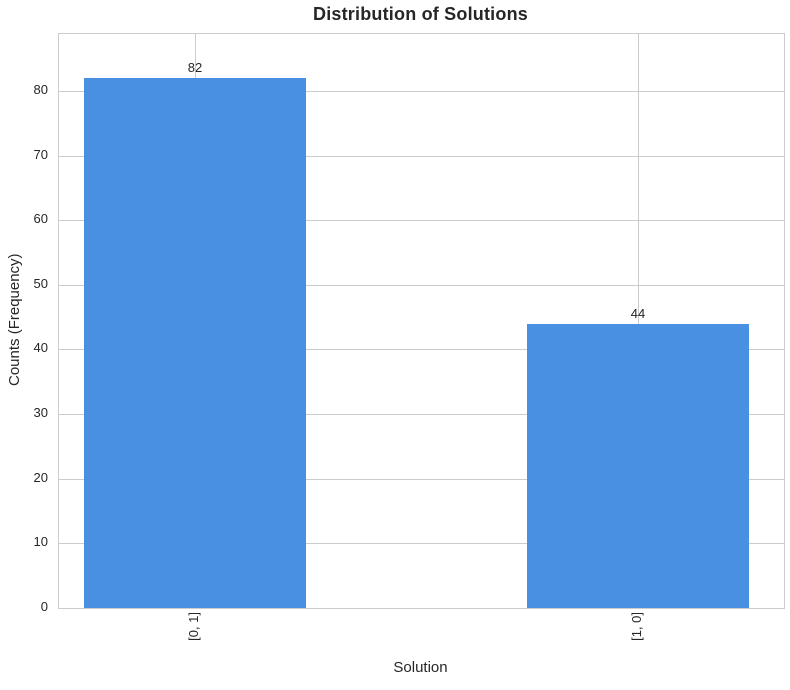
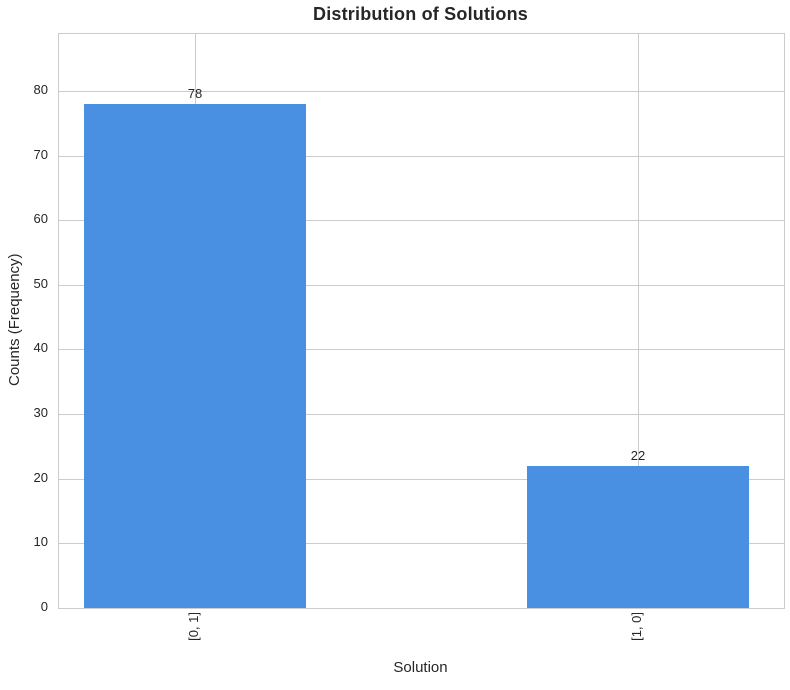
[0, 1]: 82 -> 78
[1, 0]: 44 -> 22
